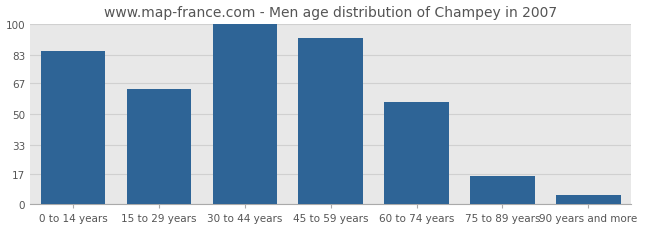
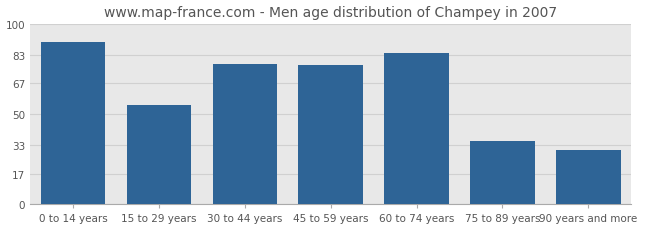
0 to 14 years: 85 -> 90
15 to 29 years: 64 -> 55
30 to 44 years: 100 -> 78
45 to 59 years: 92 -> 77
60 to 74 years: 57 -> 84
75 to 89 years: 16 -> 35
90 years and more: 5 -> 30
